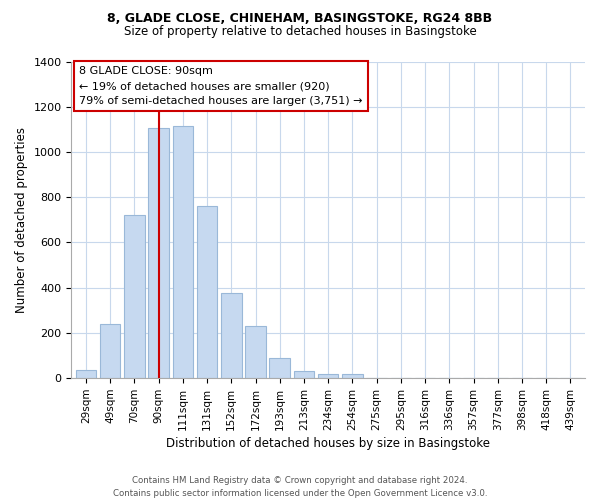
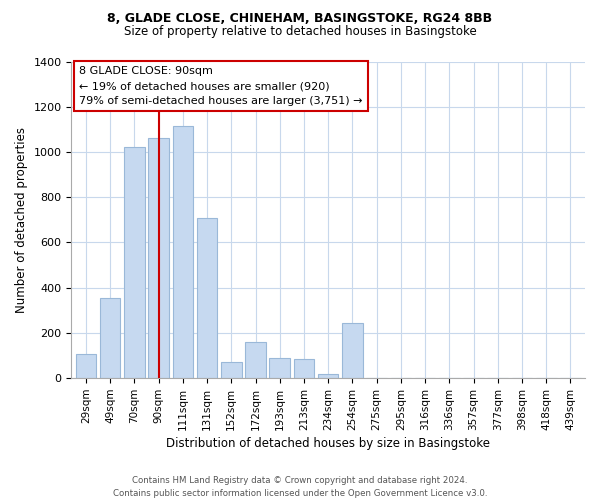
29sqm: 35 -> 105
49sqm: 240 -> 355
70sqm: 720 -> 1020
90sqm: 1105 -> 1060
131sqm: 760 -> 710
152sqm: 375 -> 70
172sqm: 230 -> 160
213sqm: 30 -> 85
254sqm: 20 -> 245
